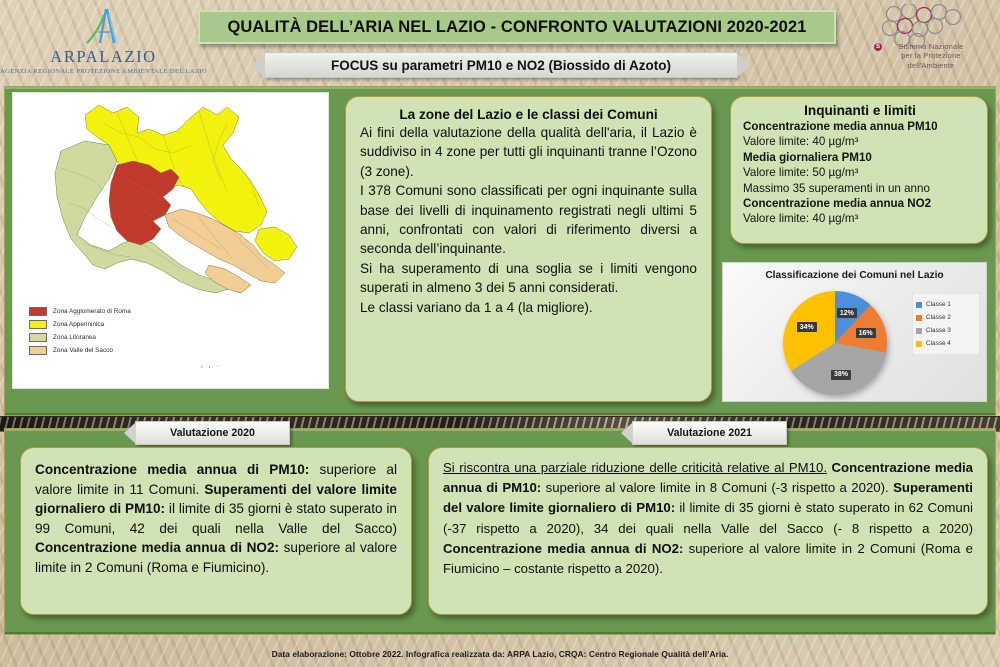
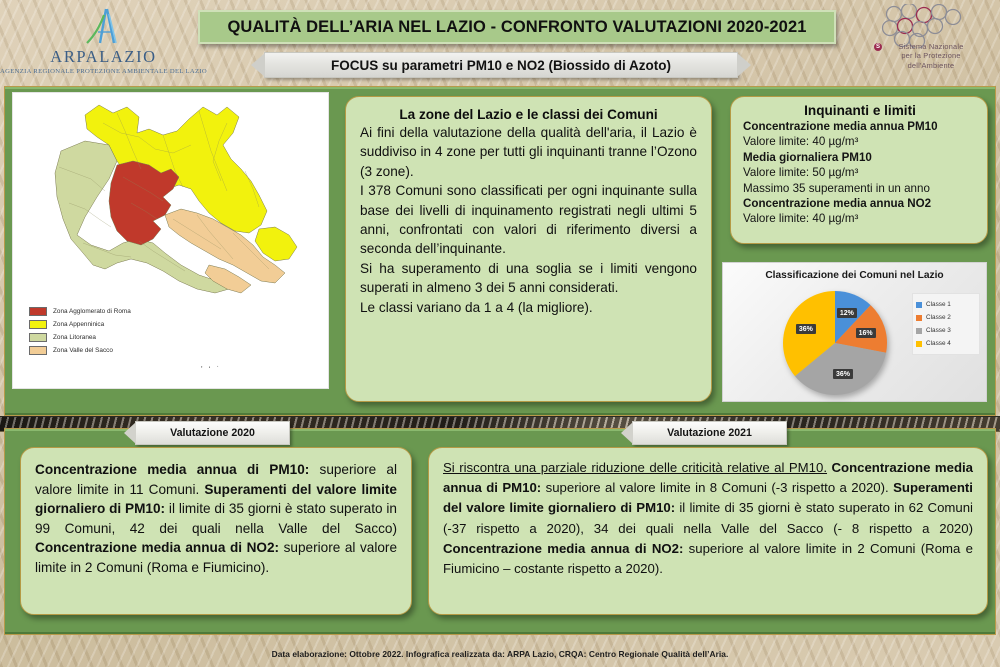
Classe 3: 38% -> 36%
Classe 4: 34% -> 36%
